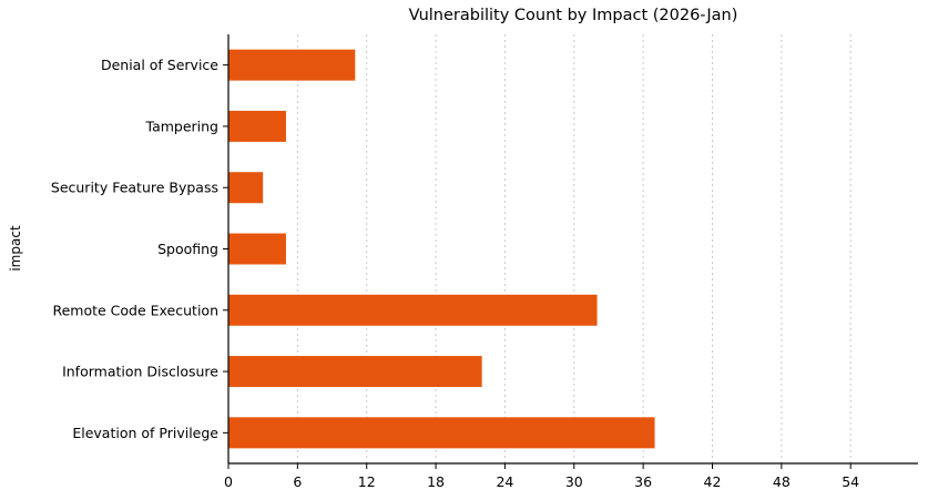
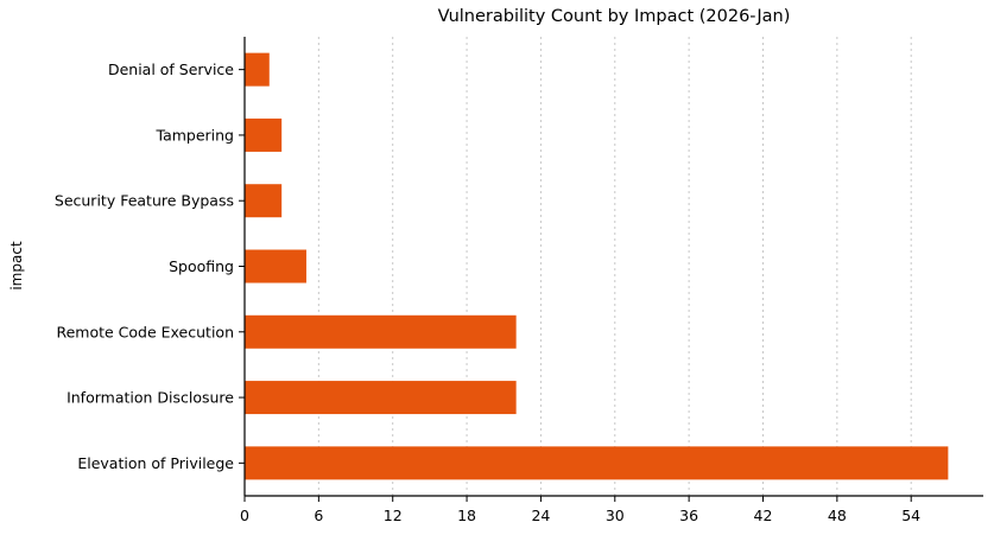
Denial of Service: 11 -> 2
Tampering: 5 -> 3
Remote Code Execution: 32 -> 22
Elevation of Privilege: 37 -> 57
